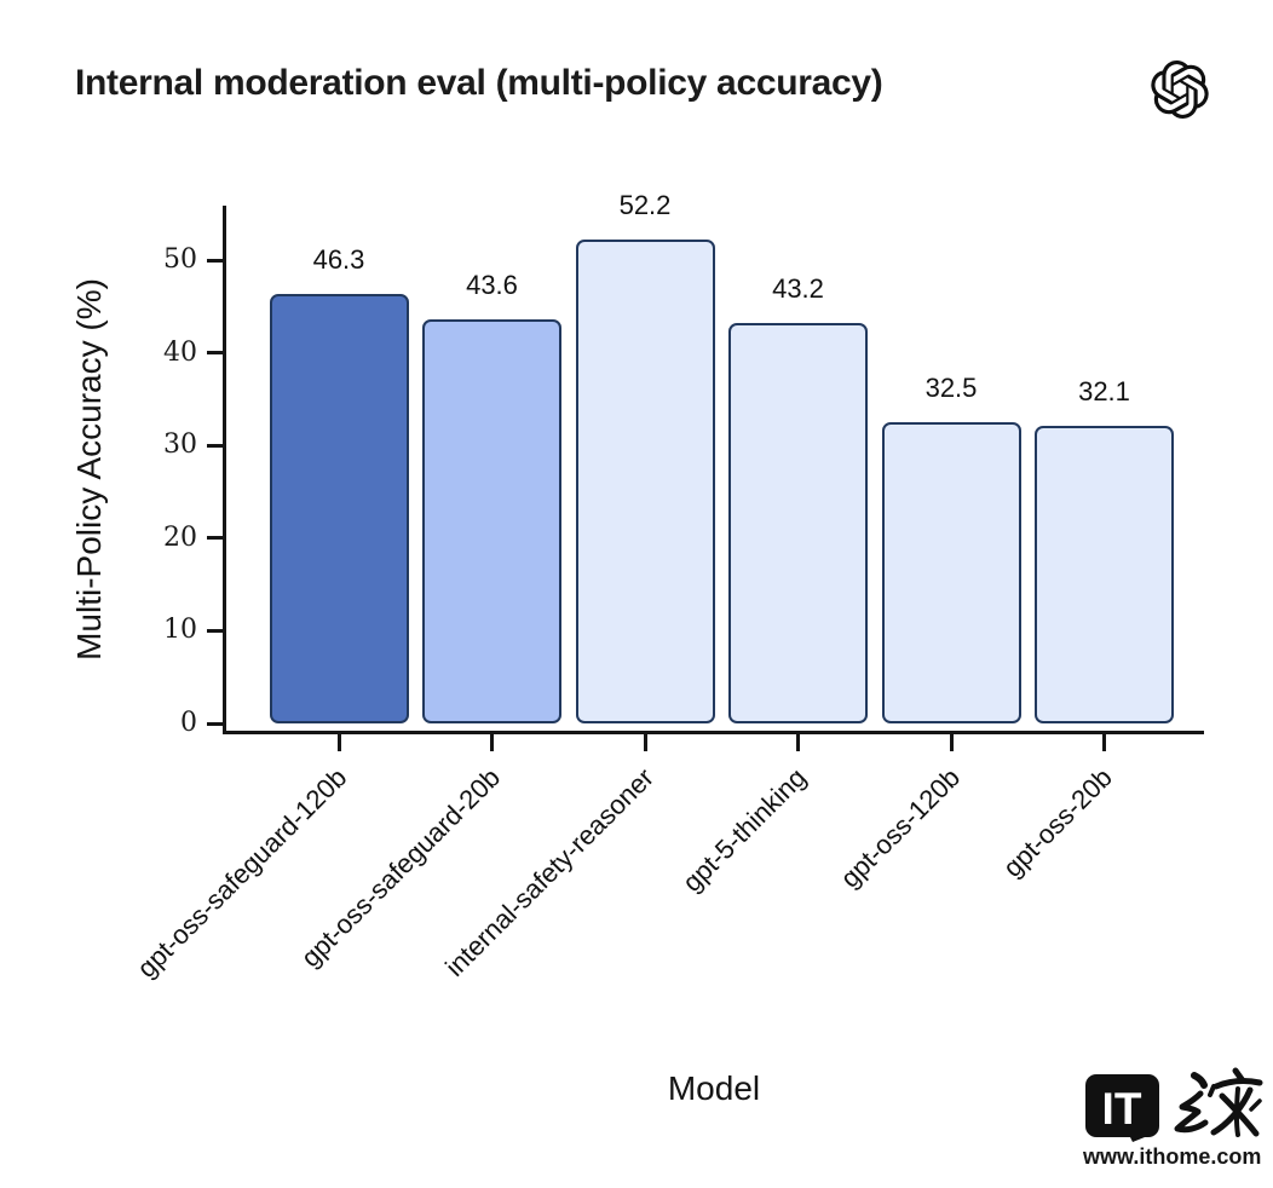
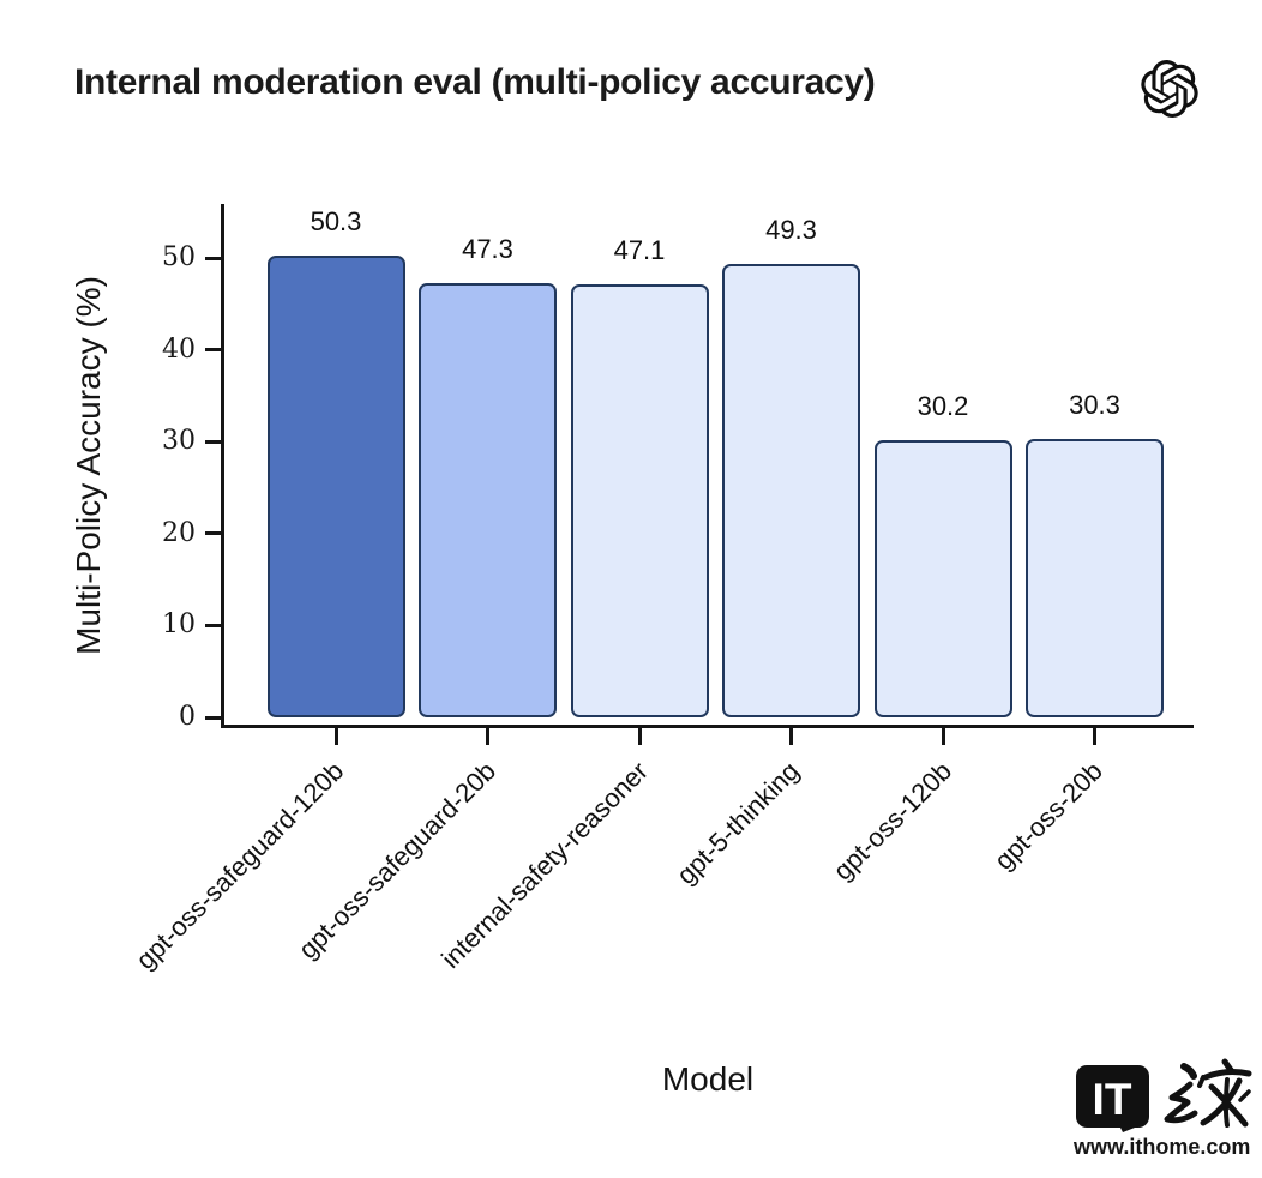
gpt-oss-safeguard-120b: 46.3 -> 50.3
gpt-oss-safeguard-20b: 43.6 -> 47.3
internal-safety-reasoner: 52.2 -> 47.1
gpt-5-thinking: 43.2 -> 49.3
gpt-oss-120b: 32.5 -> 30.2
gpt-oss-20b: 32.1 -> 30.3
